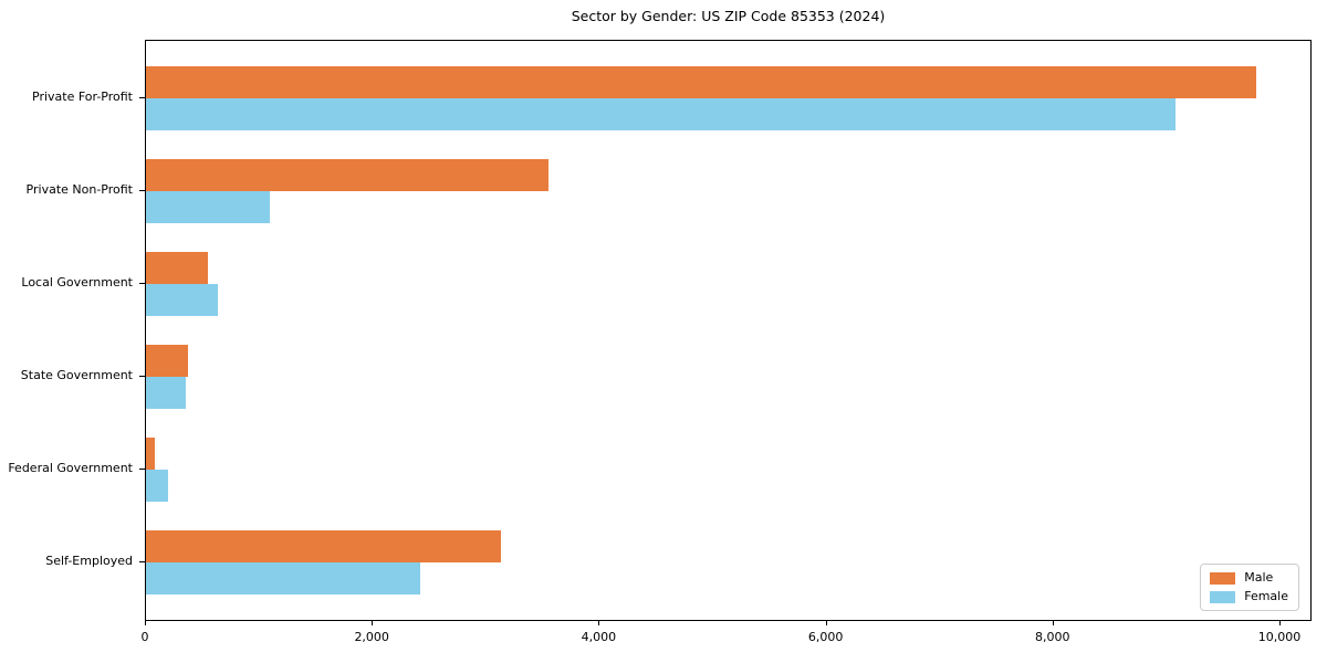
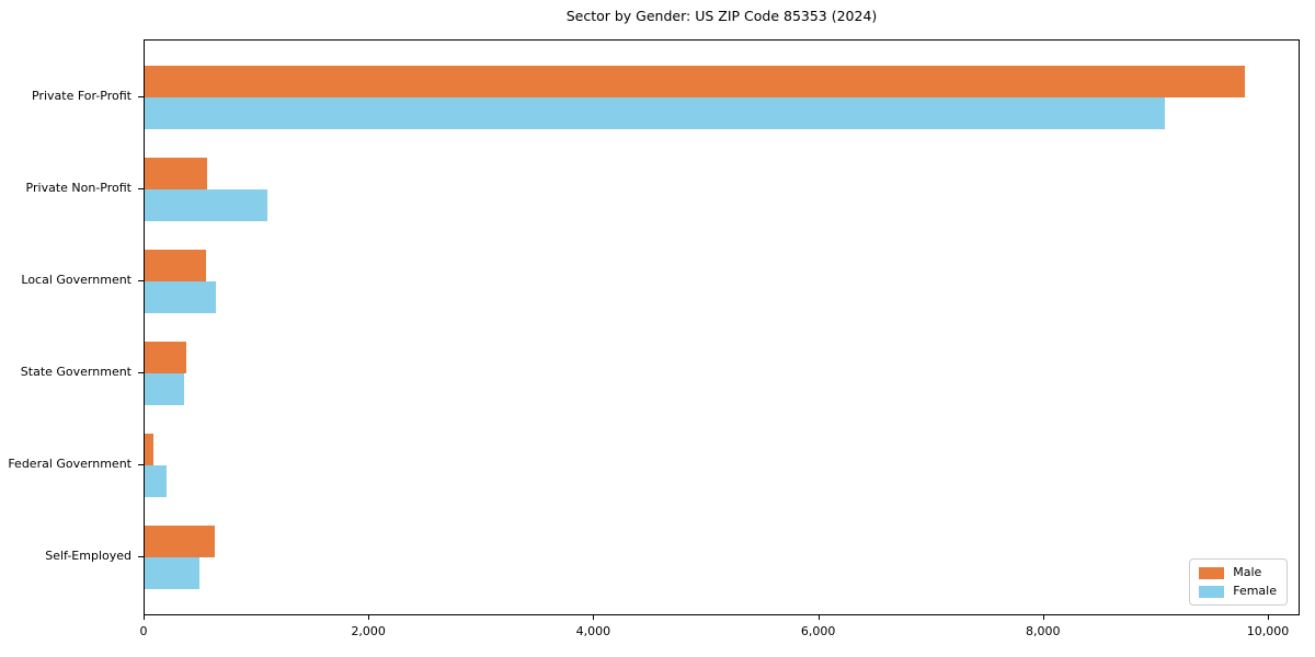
Male/Private Non-Profit: 3550 -> 560
Male/Self-Employed: 3130 -> 620
Female/Self-Employed: 2420 -> 490
